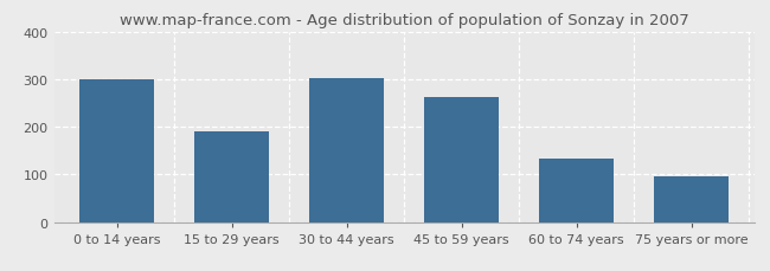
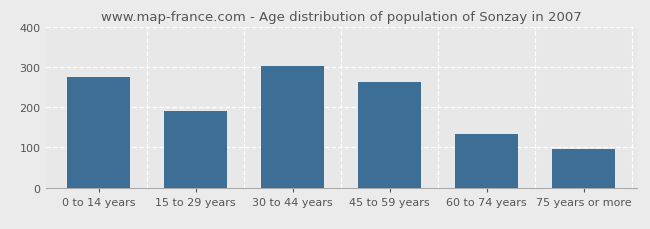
0 to 14 years: 300 -> 275
